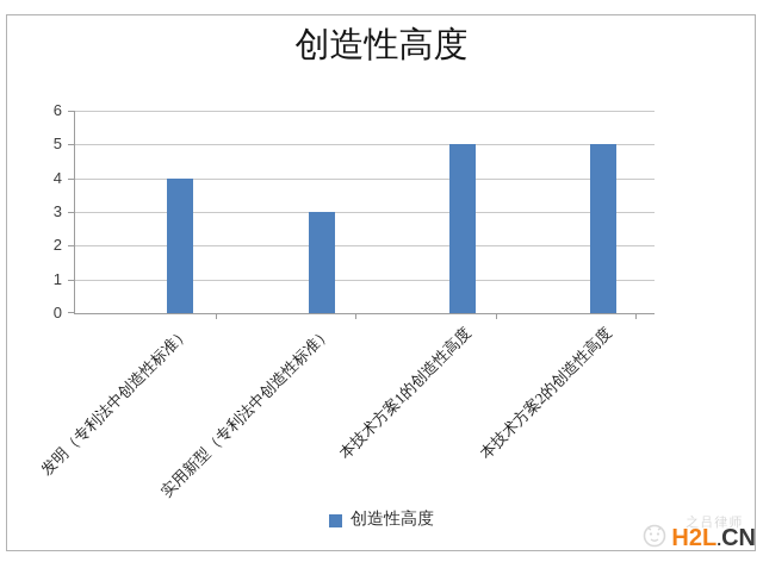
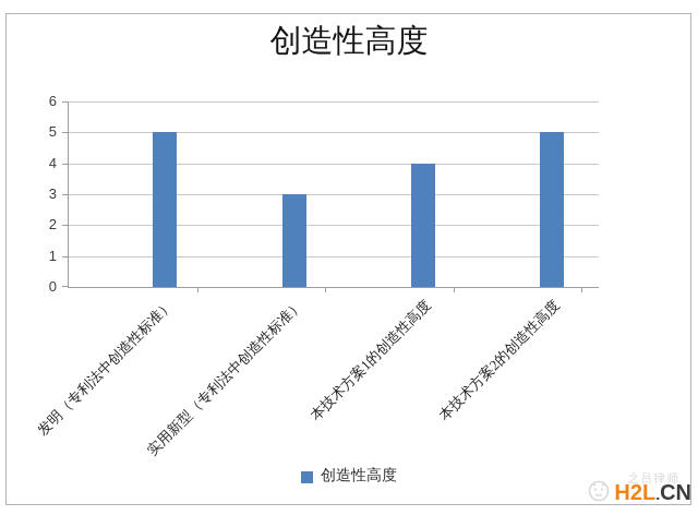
发明（专利法中创造性标准）: 4 -> 5
本技术方案1的创造性高度: 5 -> 4
